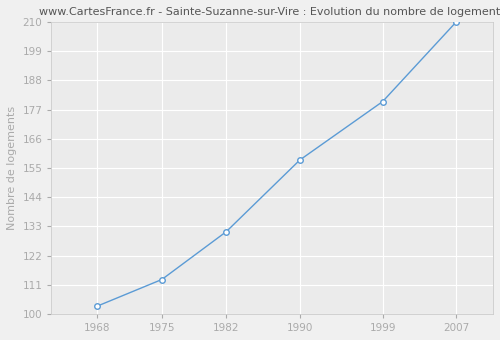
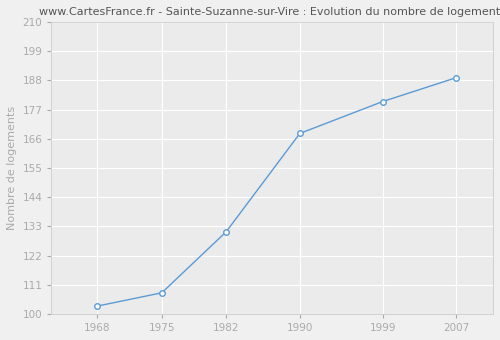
1975: 113 -> 108
1990: 158 -> 168
2007: 210 -> 189
